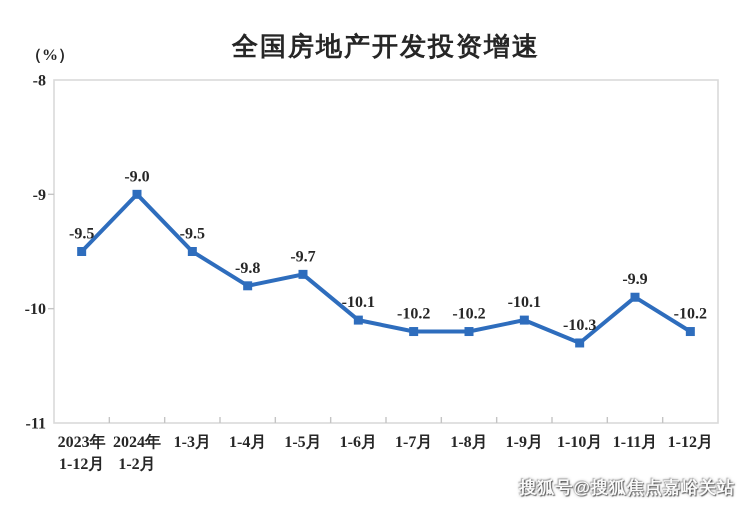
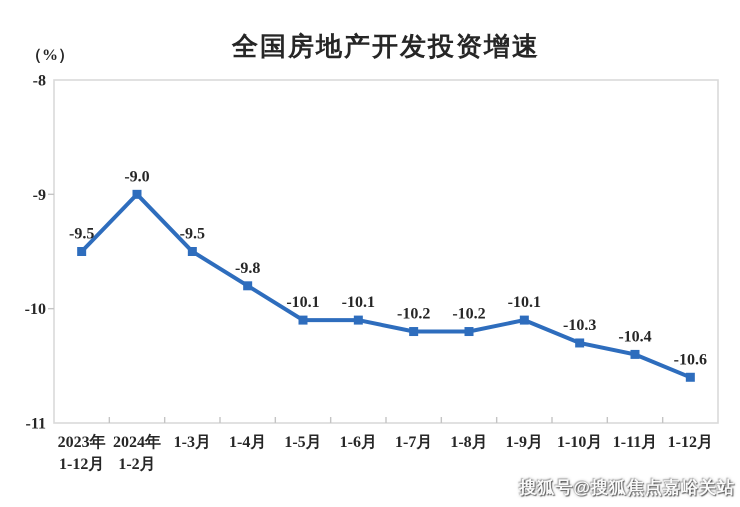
1-5月: -9.7 -> -10.1
1-11月: -9.9 -> -10.4
1-12月: -10.2 -> -10.6
